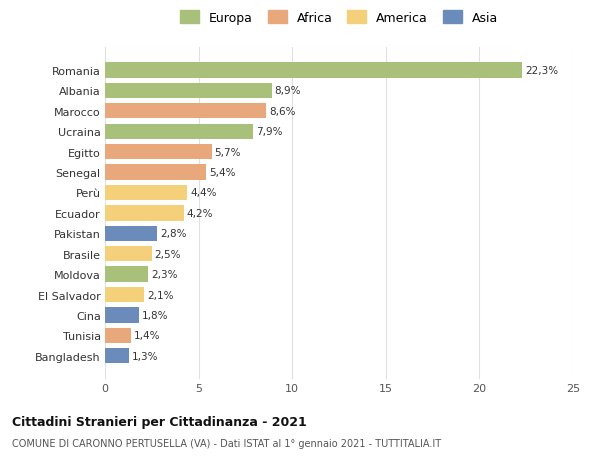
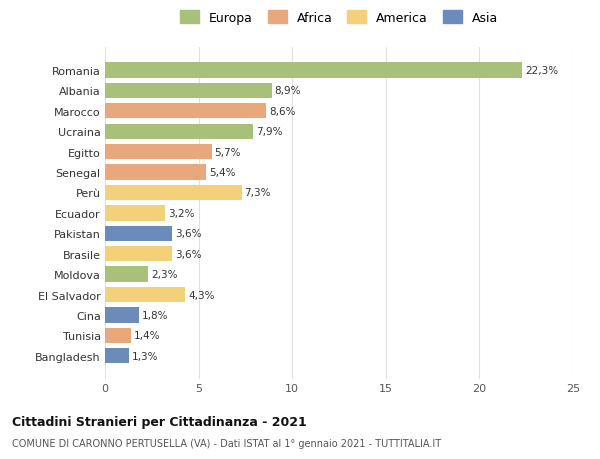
Perù: 4,4% -> 7,3%
Ecuador: 4,2% -> 3,2%
Pakistan: 2,8% -> 3,6%
Brasile: 2,5% -> 3,6%
El Salvador: 2,1% -> 4,3%
